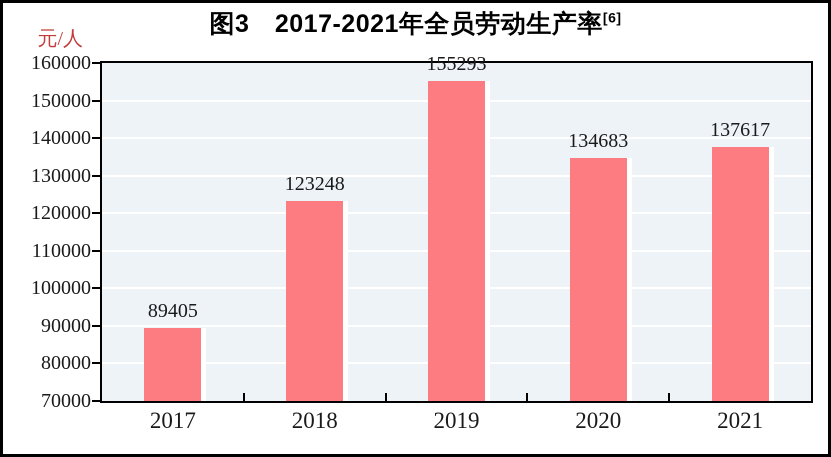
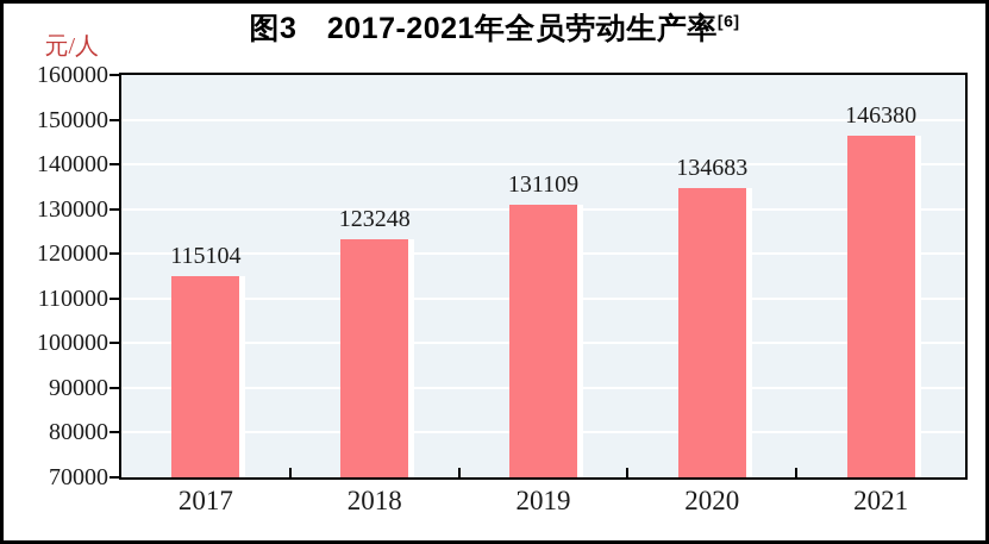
2017: 89405 -> 115104
2019: 155293 -> 131109
2021: 137617 -> 146380
